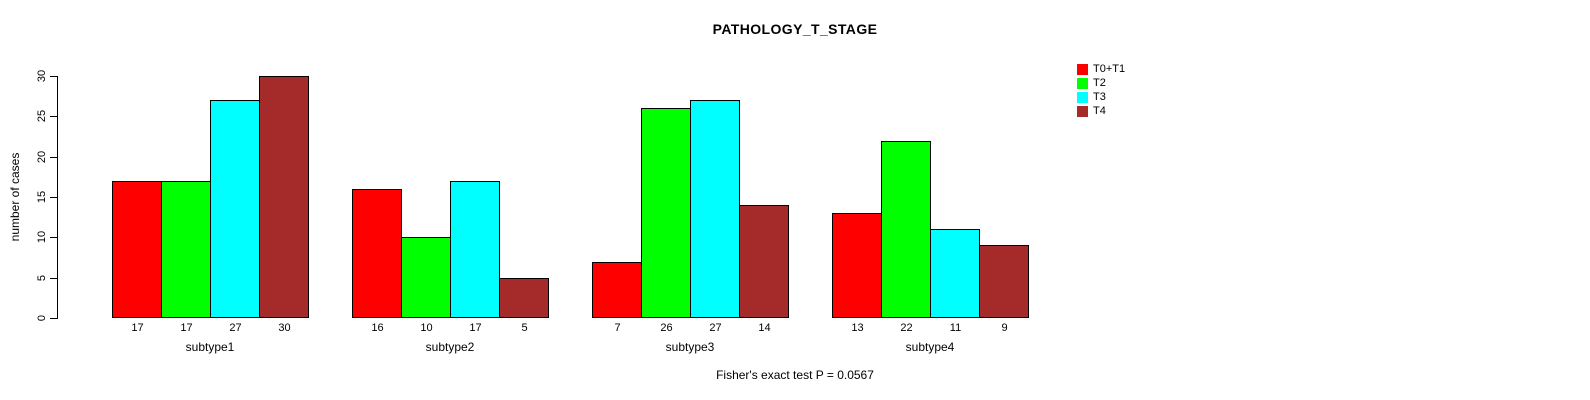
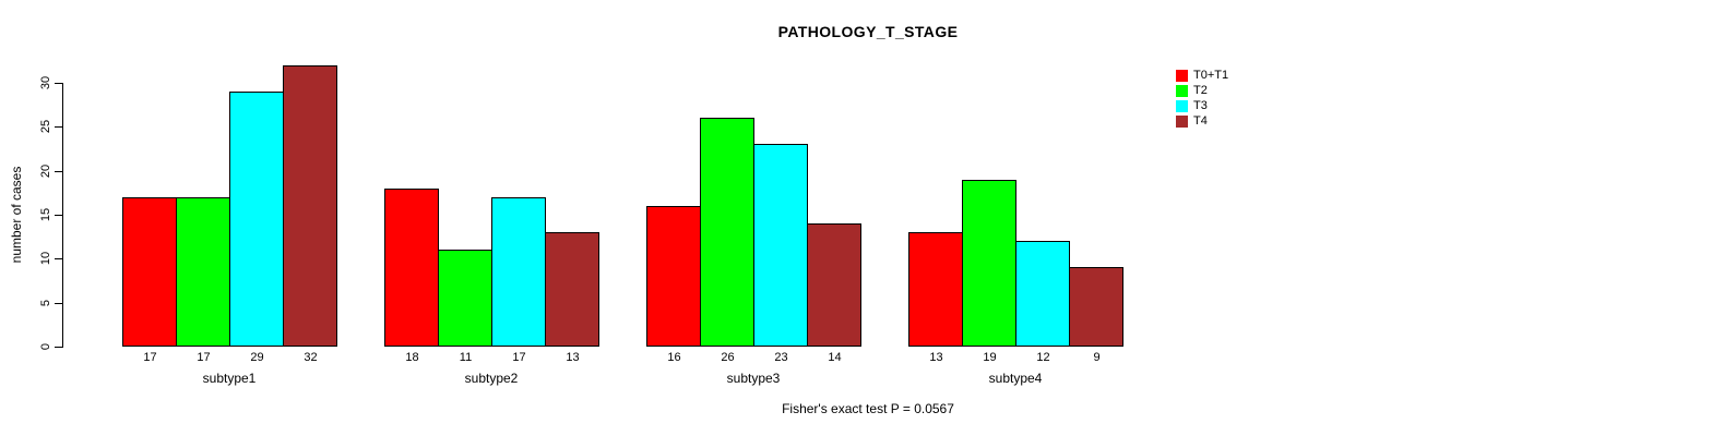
T3/subtype1: 27 -> 29
T4/subtype1: 30 -> 32
T0+T1/subtype2: 16 -> 18
T2/subtype2: 10 -> 11
T4/subtype2: 5 -> 13
T0+T1/subtype3: 7 -> 16
T3/subtype3: 27 -> 23
T2/subtype4: 22 -> 19
T3/subtype4: 11 -> 12
